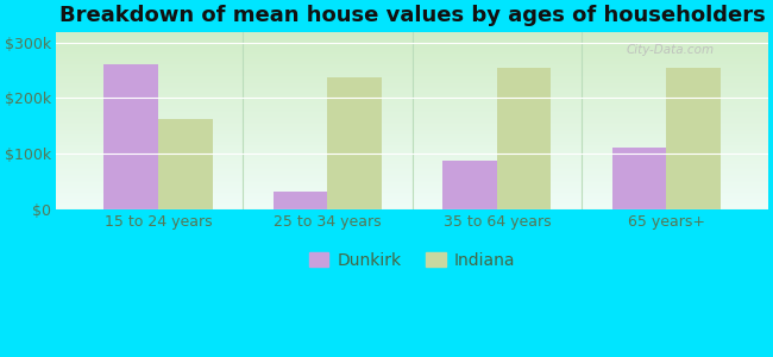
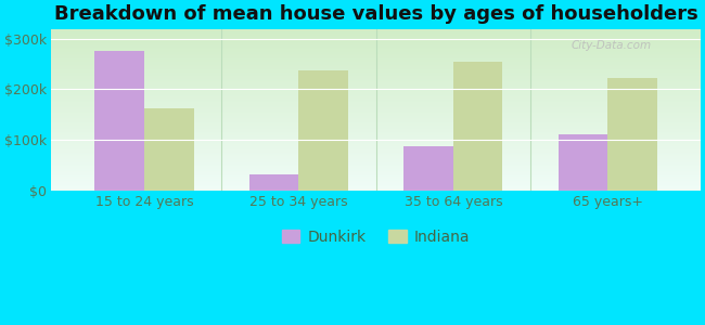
Dunkirk/15 to 24 years: $260k -> $275k
Indiana/65 years+: $255k -> $223k
